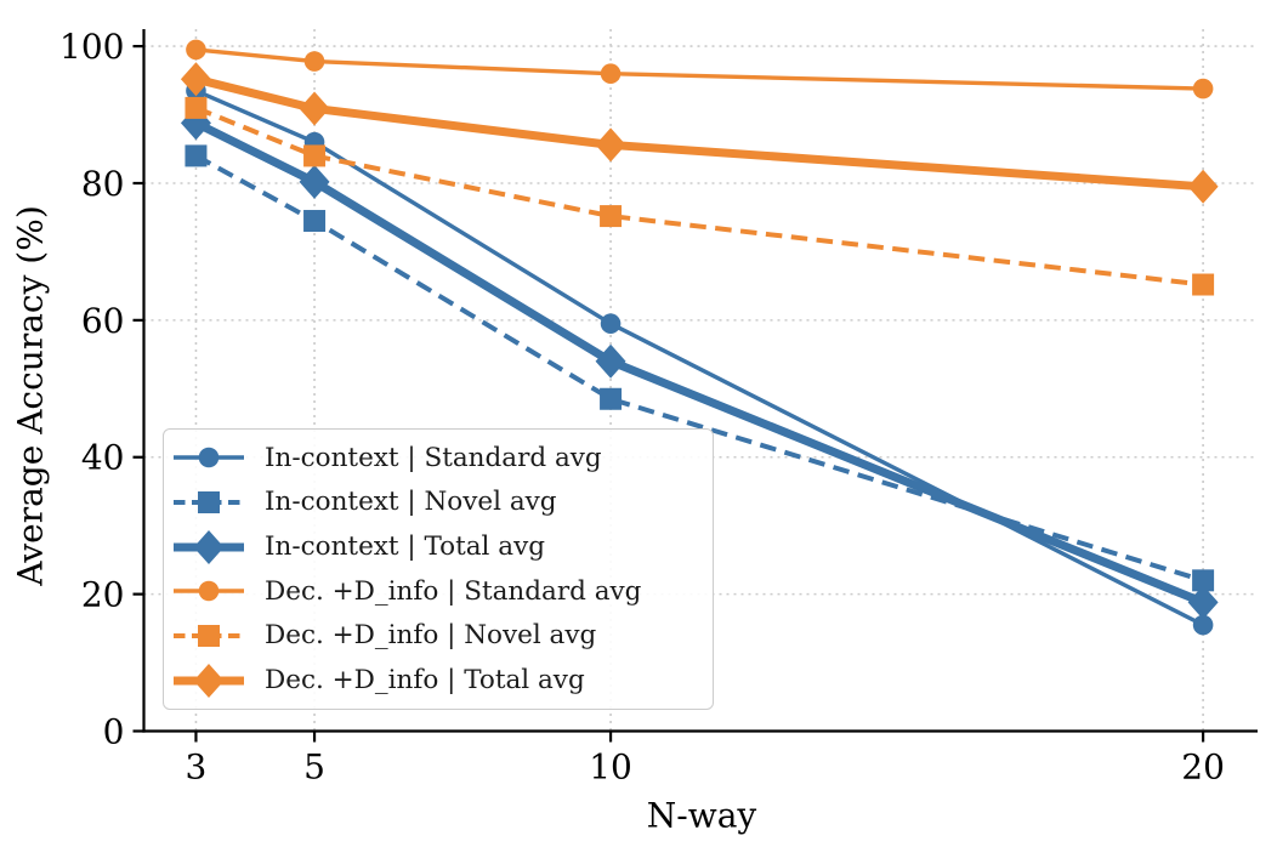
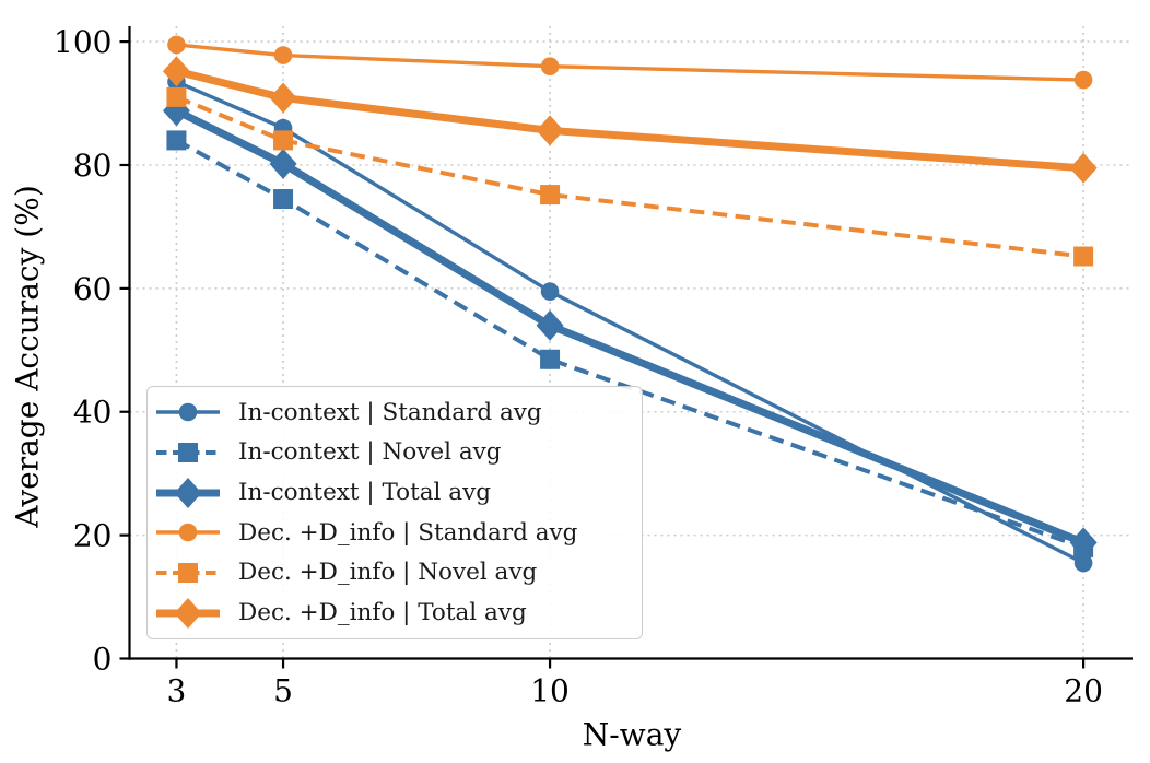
In-context | Novel avg/20: 22 -> 18
